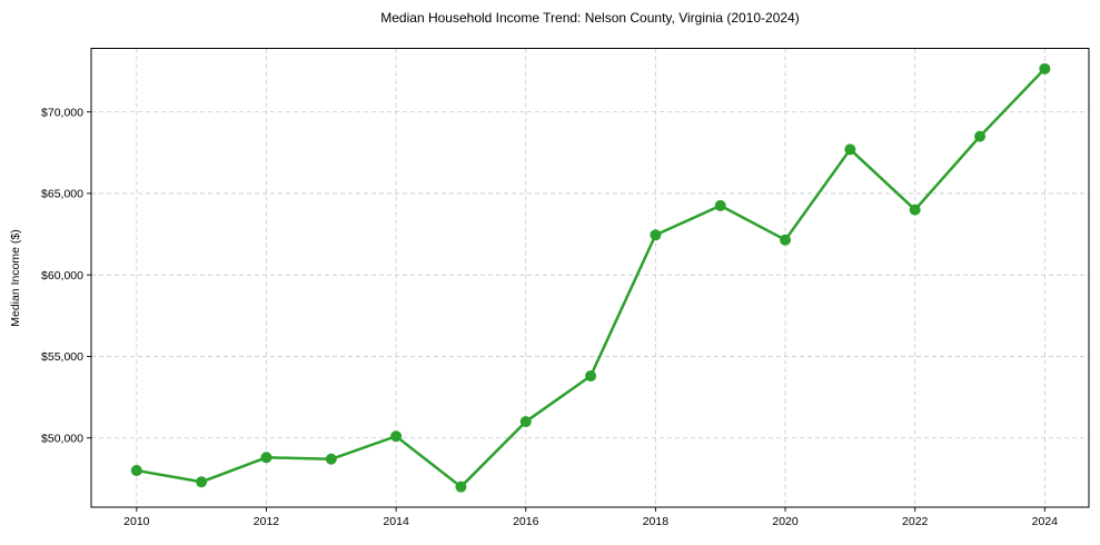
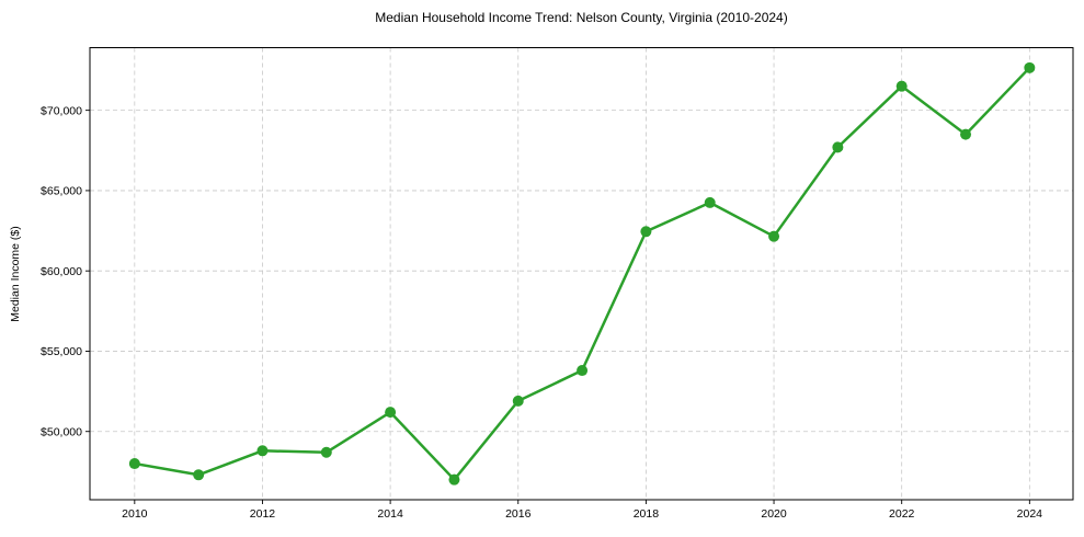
2014: $50100 -> $51200
2016: $51000 -> $51900
2022: $64000 -> $71500
